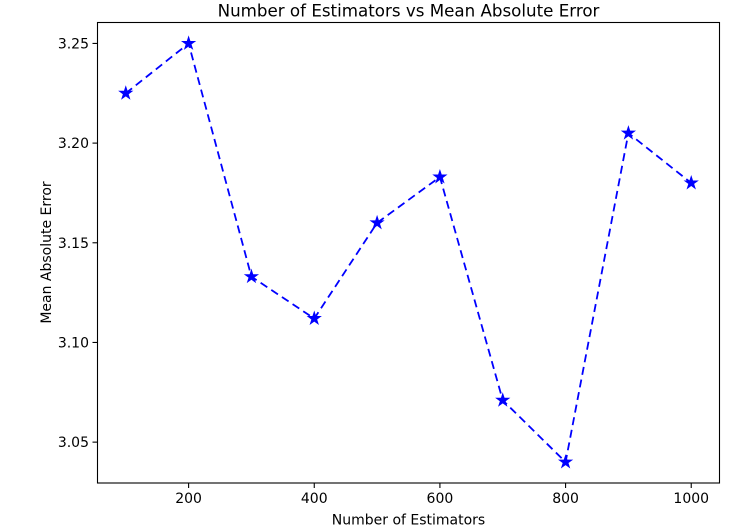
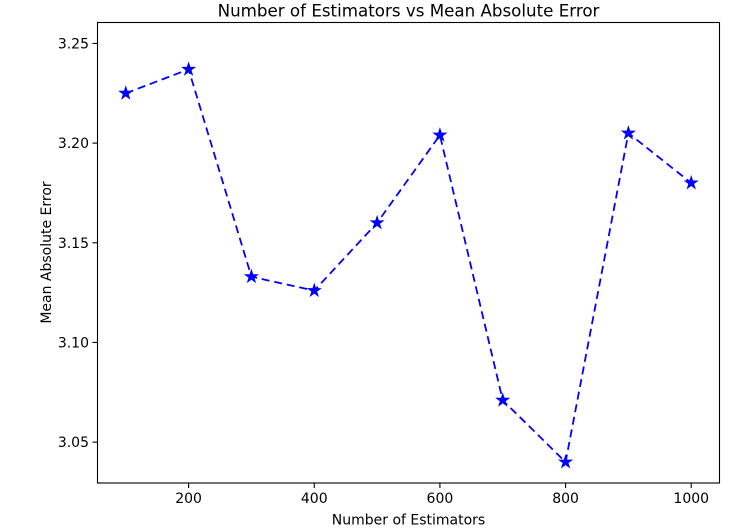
200: 3.250 -> 3.237
400: 3.112 -> 3.126
600: 3.183 -> 3.204
